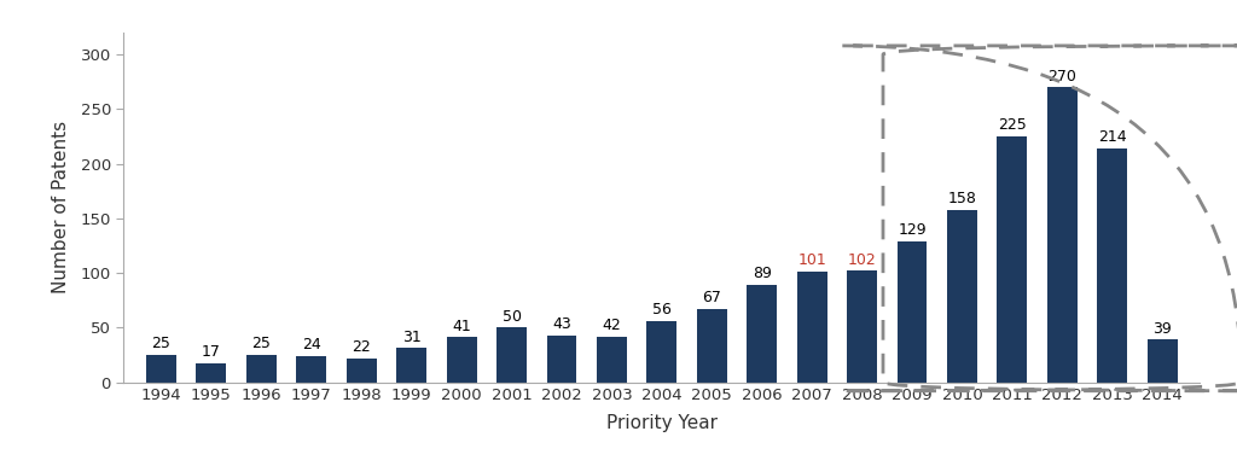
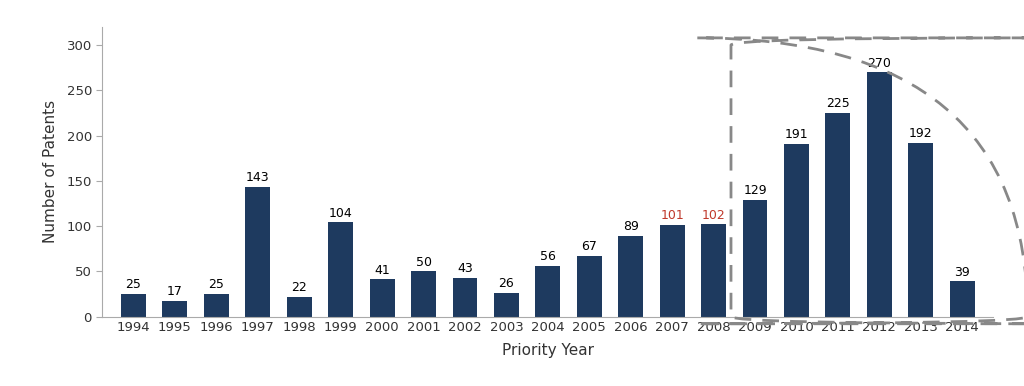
1997: 24 -> 143
1999: 31 -> 104
2003: 42 -> 26
2010: 158 -> 191
2013: 214 -> 192
